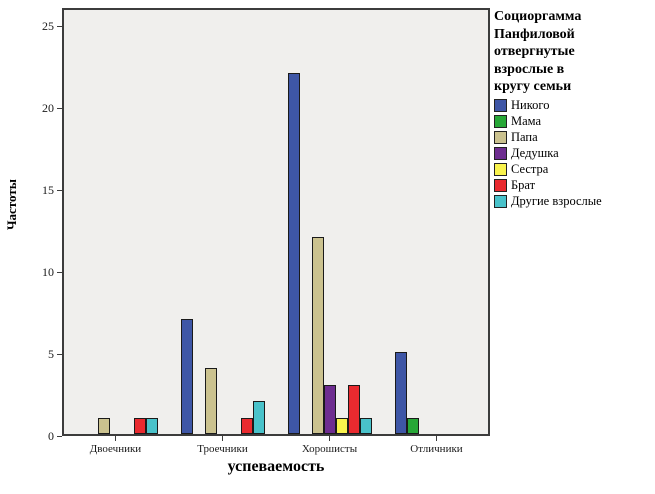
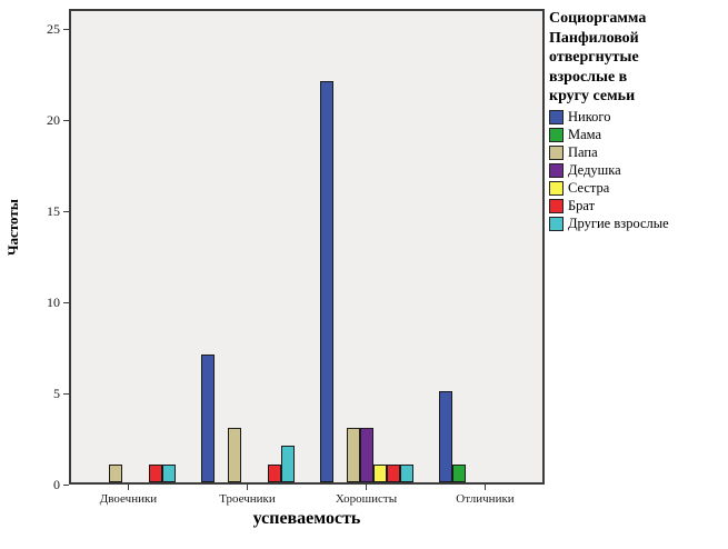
Папа/Троечники: 4 -> 3
Папа/Хорошисты: 12 -> 3
Брат/Хорошисты: 3 -> 1
